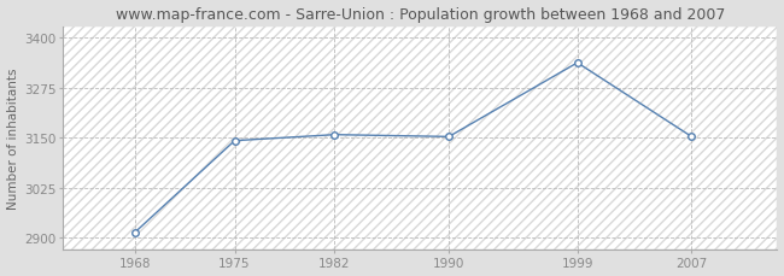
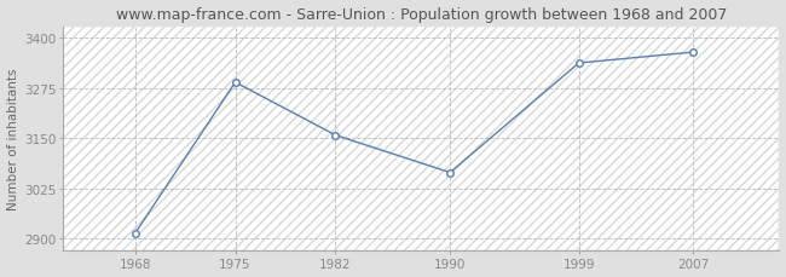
1975: 3143 -> 3290
1990: 3153 -> 3065
2007: 3153 -> 3365
